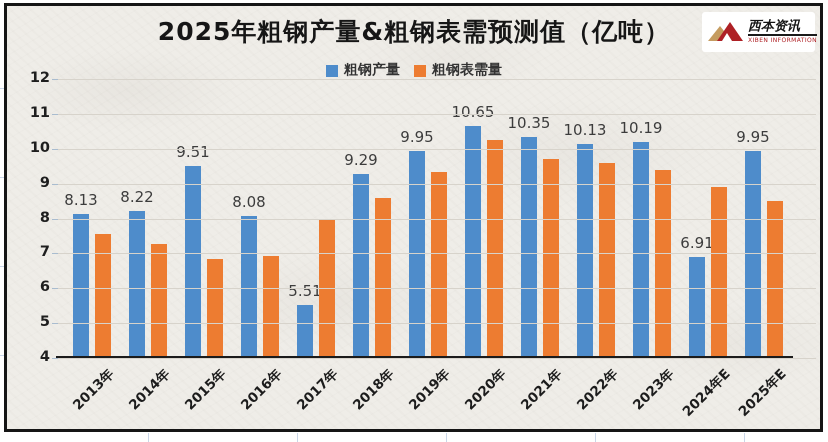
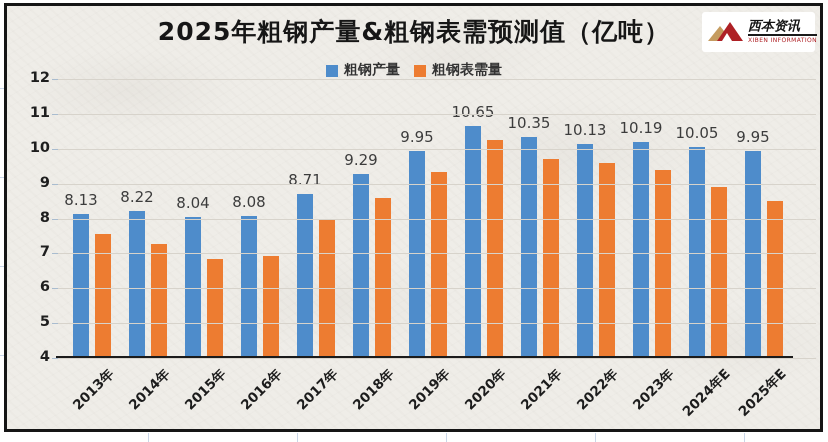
粗钢产量/2015年: 9.51 -> 8.04
粗钢产量/2017年: 5.51 -> 8.71
粗钢产量/2024年E: 6.91 -> 10.05
